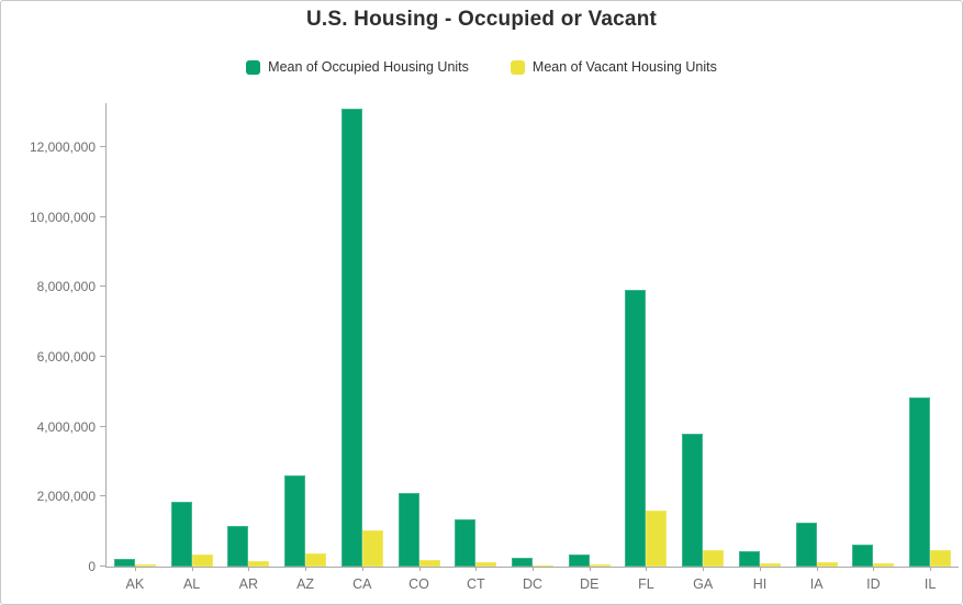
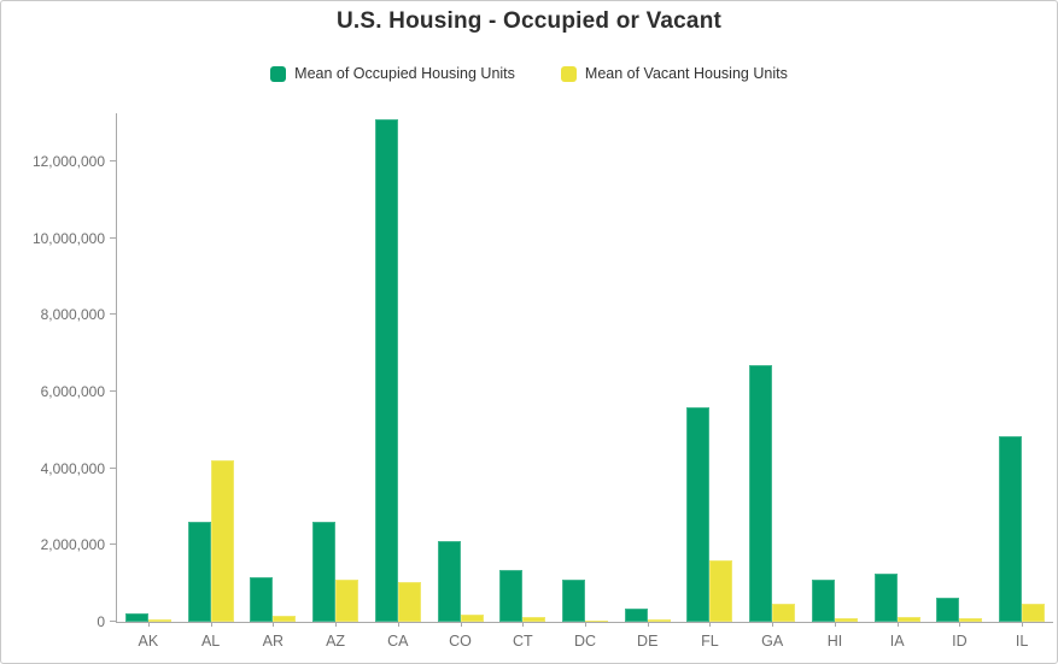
Mean of Occupied Housing Units/AL: 1800000 -> 2600000
Mean of Vacant Housing Units/AL: 400000 -> 4200000
Mean of Vacant Housing Units/AZ: 400000 -> 1100000
Mean of Occupied Housing Units/DC: 200000 -> 1100000
Mean of Occupied Housing Units/FL: 7900000 -> 5600000
Mean of Occupied Housing Units/GA: 3800000 -> 6700000
Mean of Occupied Housing Units/HI: 400000 -> 1100000
